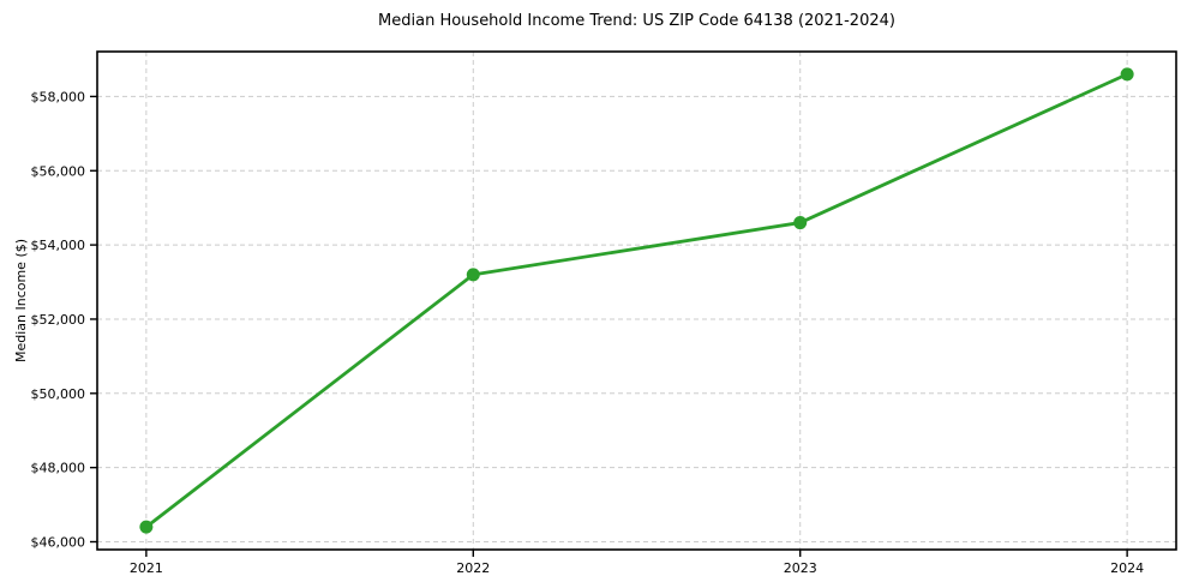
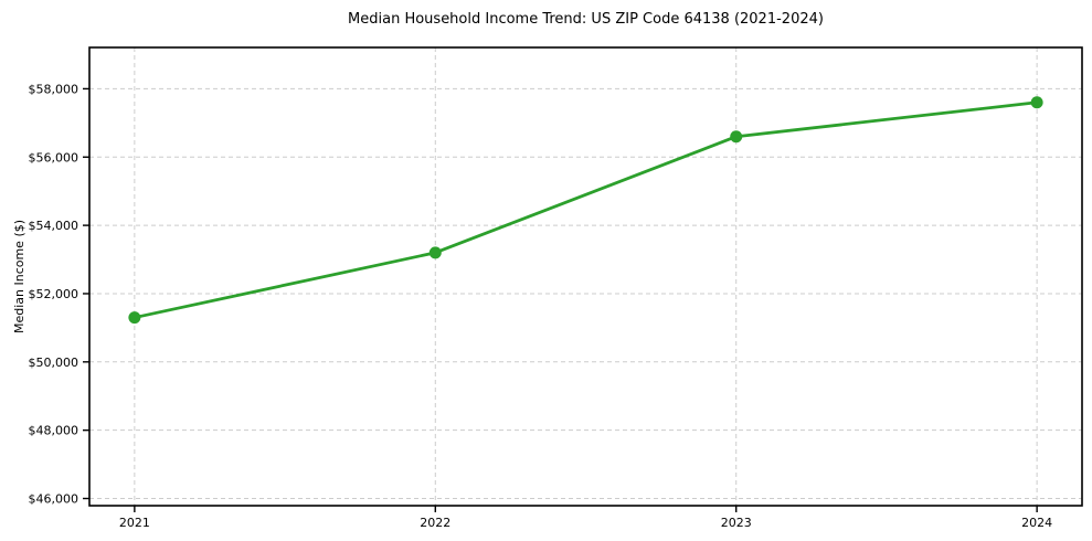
2021: $46400 -> $51300
2023: $54600 -> $56600
2024: $58600 -> $57600
